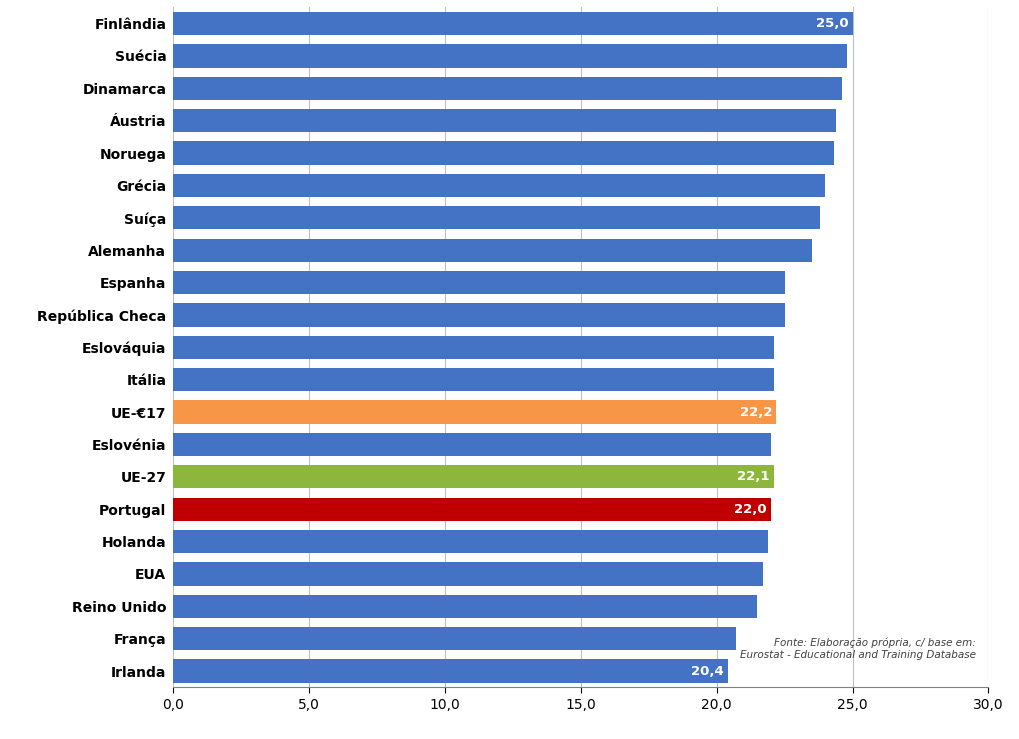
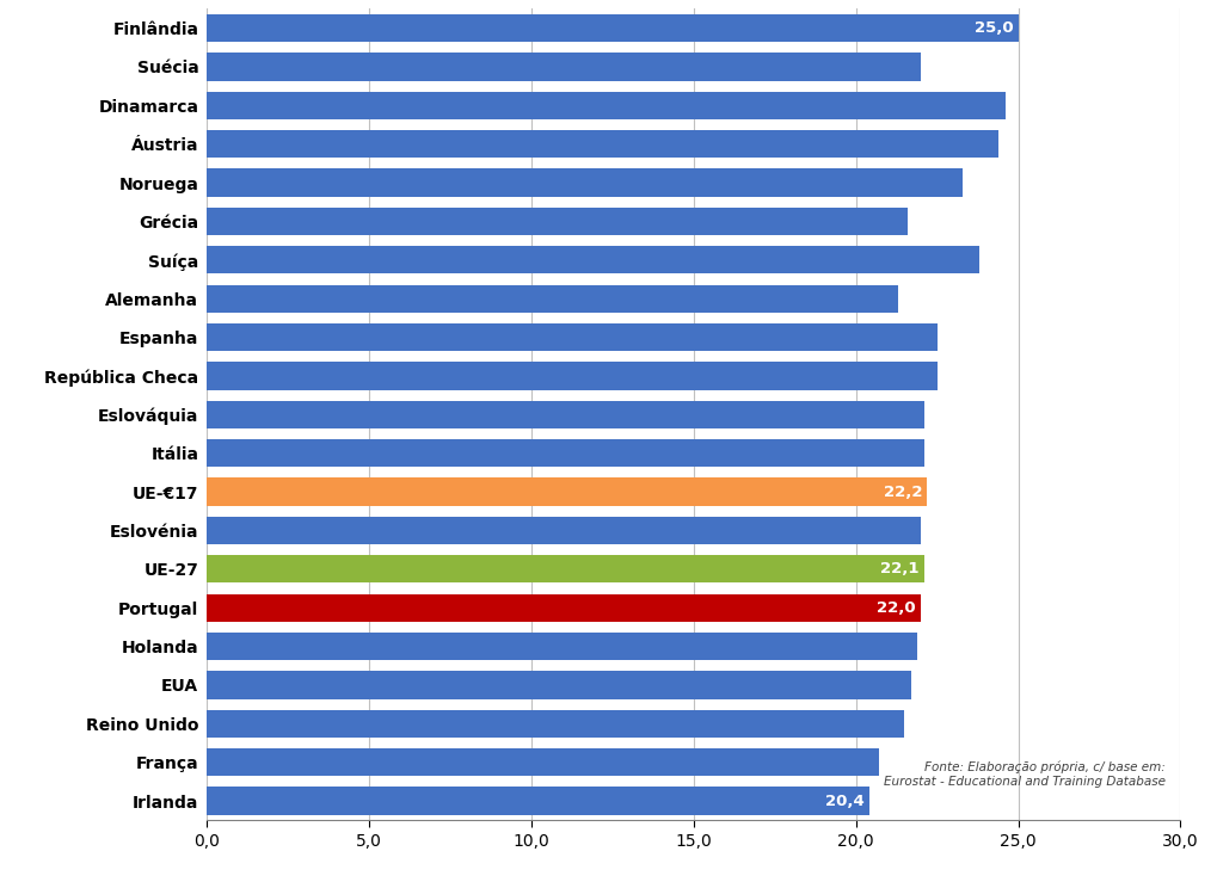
Suécia: 24,8 -> 22,0
Noruega: 24,3 -> 23,3
Grécia: 24,0 -> 21,6
Alemanha: 23,5 -> 21,3
